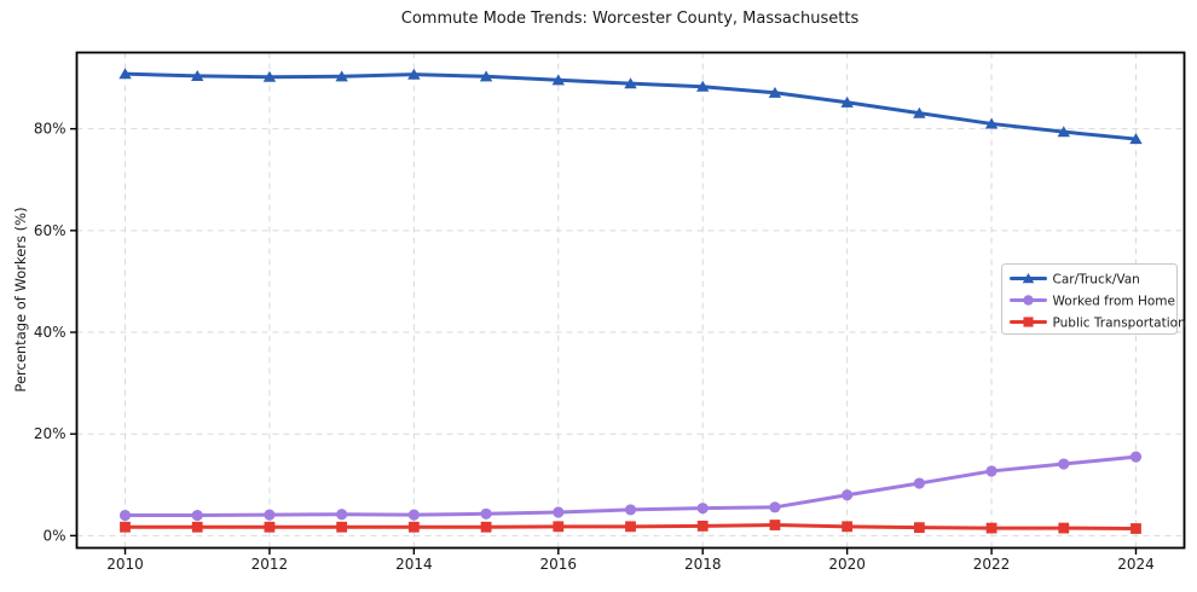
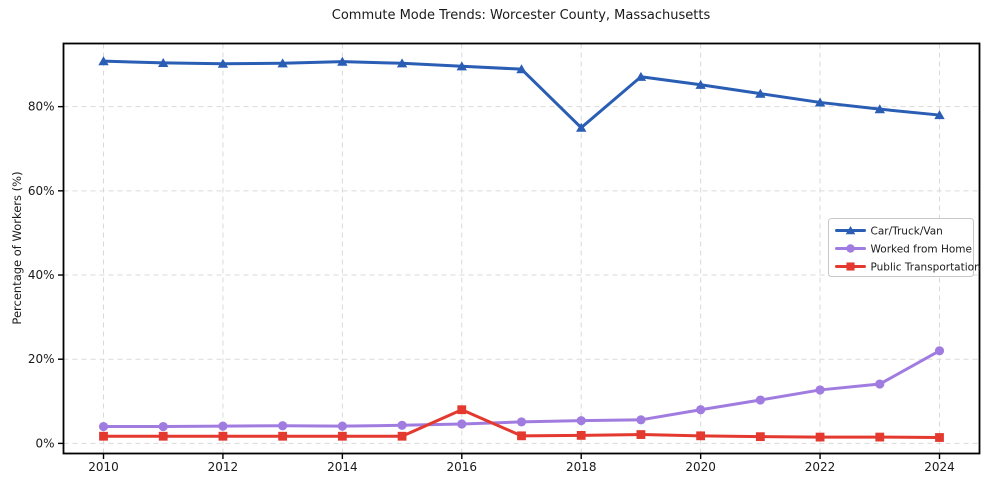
Public Transportation/2016: 2% -> 8%
Car/Truck/Van/2018: 88% -> 75%
Worked from Home/2024: 16% -> 22%
